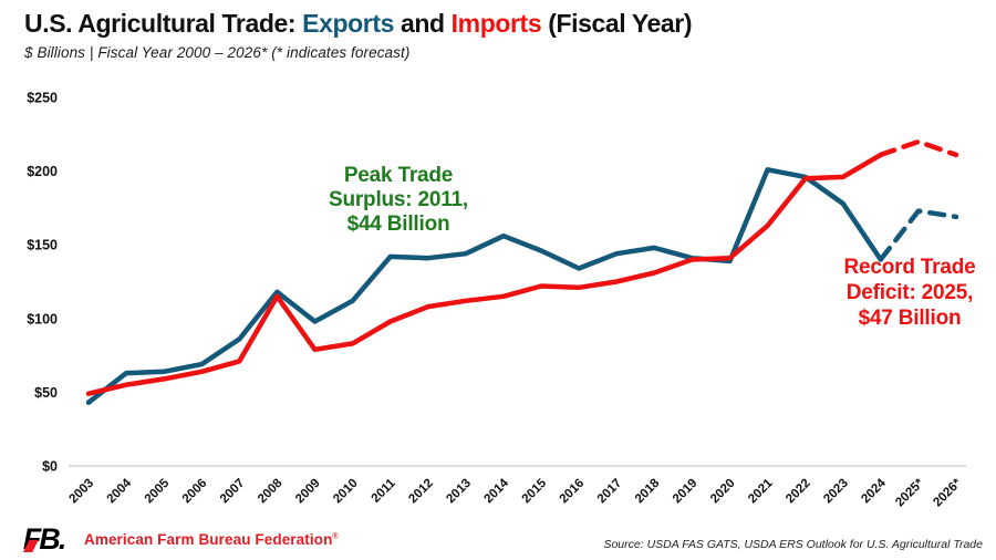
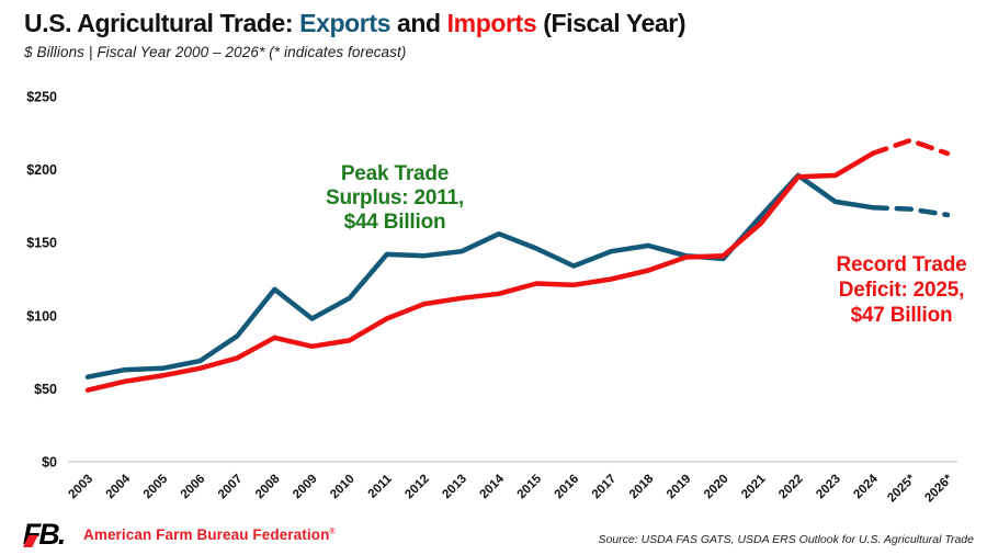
Exports/2003: $43 -> $58
Imports/2008: $115 -> $85
Exports/2021: $201 -> $168
Exports/2024: $140 -> $174
